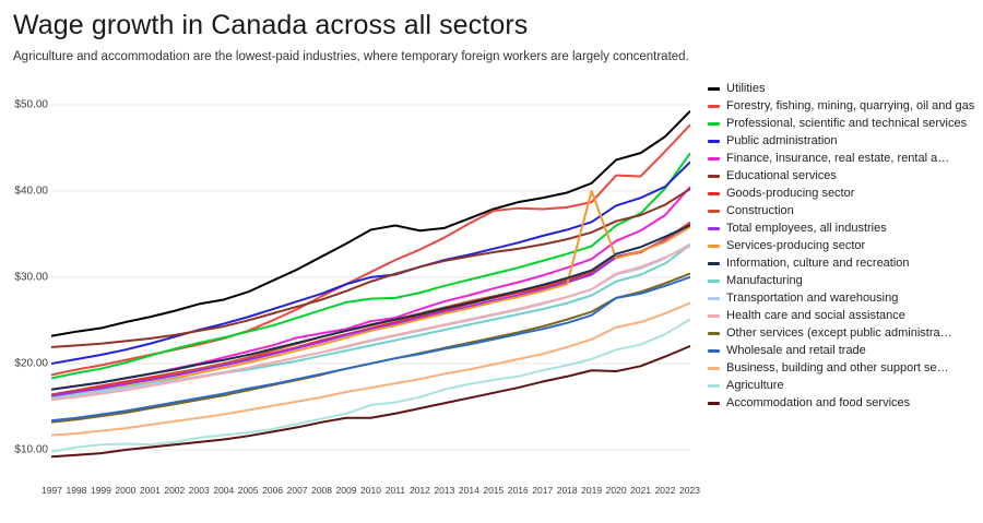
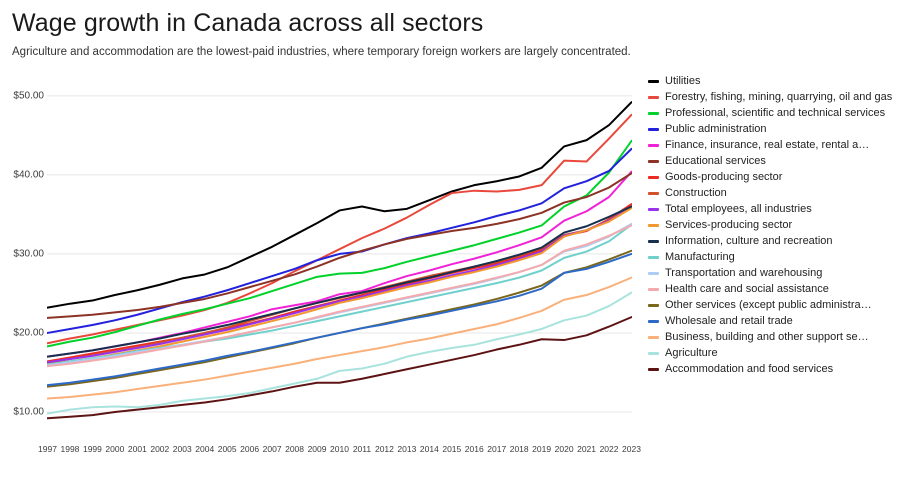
Services-producing sector/2019: $40 -> $30
